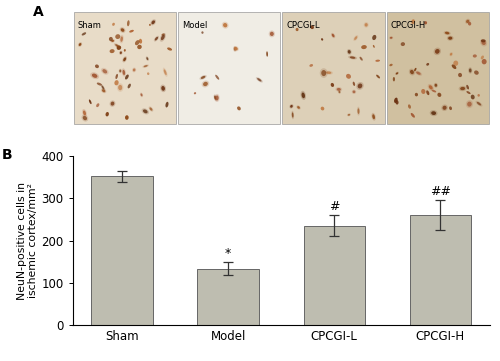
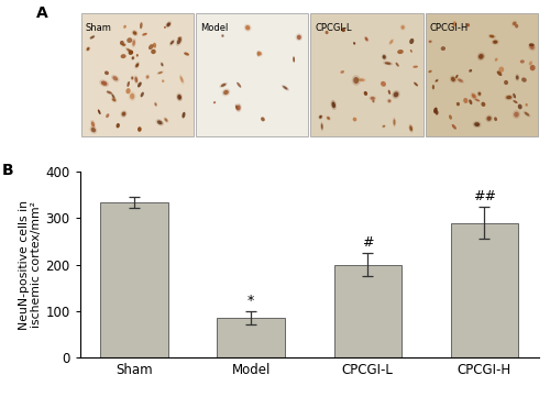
Sham: 352 -> 335
Model: 133 -> 85
CPCGI-L: 235 -> 200
CPCGI-H: 260 -> 290
